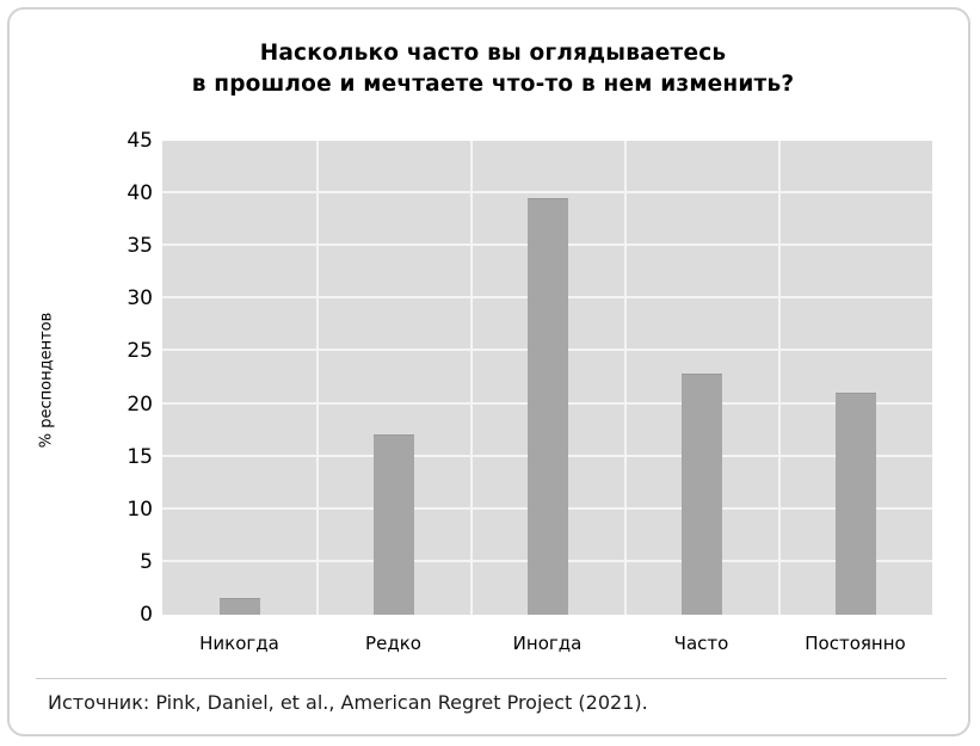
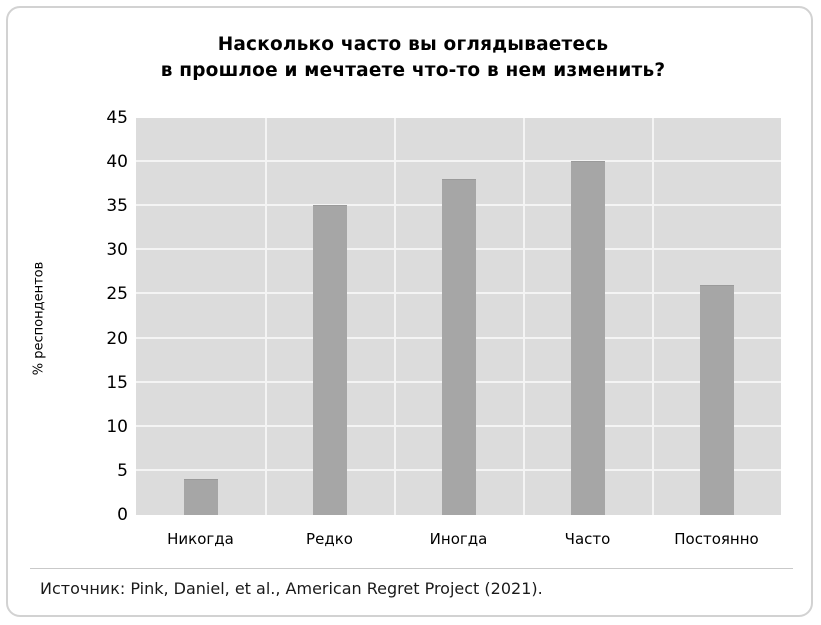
Никогда: 2 -> 4
Редко: 17 -> 35
Иногда: 39 -> 38
Часто: 23 -> 40
Постоянно: 21 -> 26
